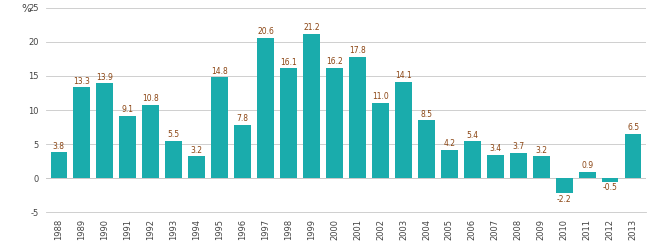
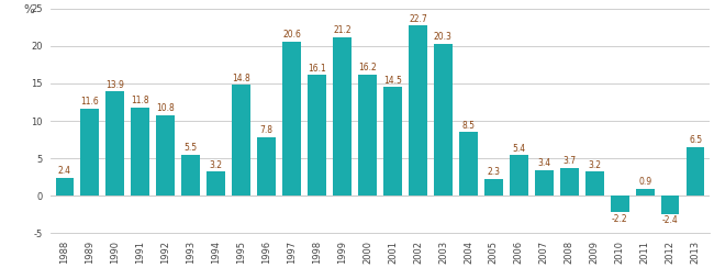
1988: 3.8 -> 2.4
1989: 13.3 -> 11.6
1991: 9.1 -> 11.8
2001: 17.8 -> 14.5
2002: 11.0 -> 22.7
2003: 14.1 -> 20.3
2005: 4.2 -> 2.3
2012: -0.5 -> -2.4
